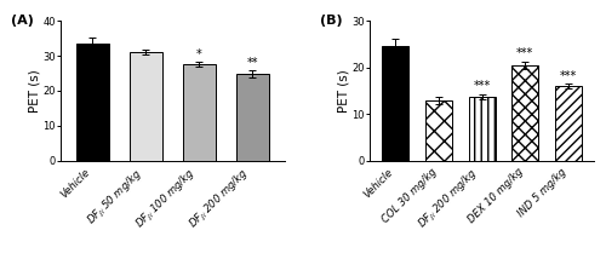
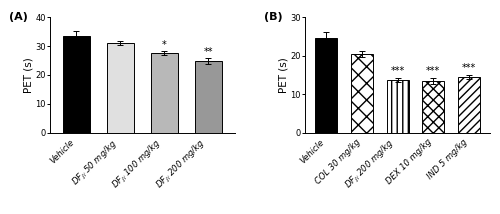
COL 30 mg/kg: 13.0 -> 20.4
DEX 10 mg/kg: 20.5 -> 13.5
IND 5 mg/kg: 16.0 -> 14.5
